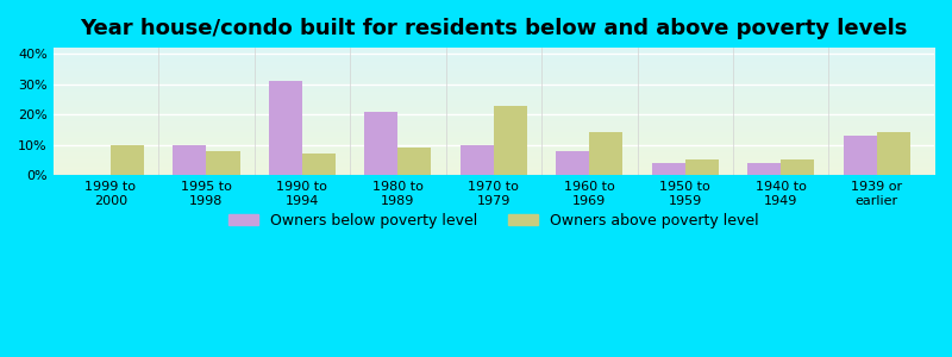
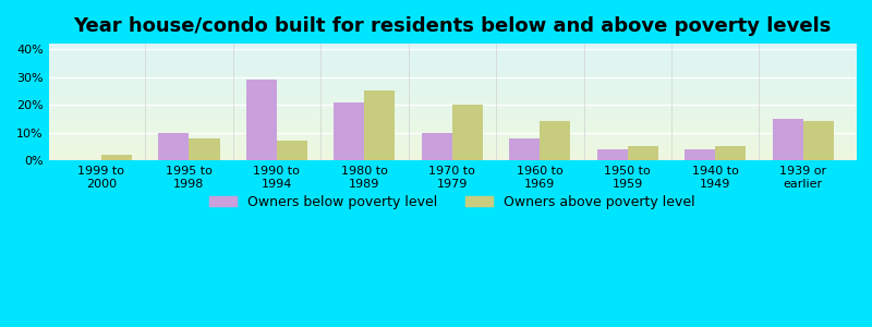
Owners above poverty level/1999 to 2000: 10% -> 2%
Owners below poverty level/1990 to 1994: 31% -> 29%
Owners above poverty level/1980 to 1989: 9% -> 25%
Owners above poverty level/1970 to 1979: 23% -> 20%
Owners below poverty level/1939 or earlier: 13% -> 15%
